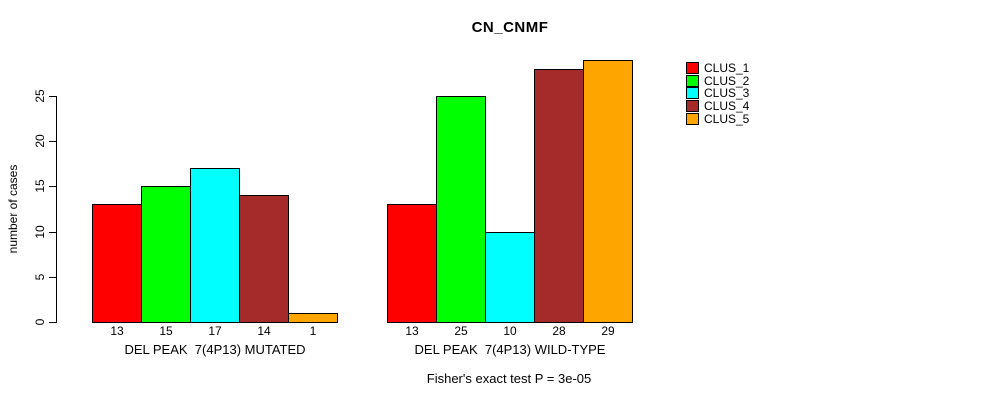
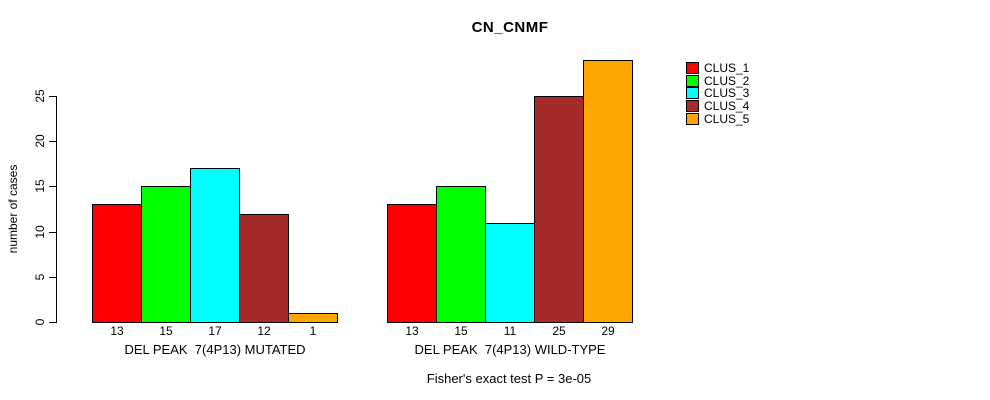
CLUS_4/DEL PEAK 7(4P13) MUTATED: 14 -> 12
CLUS_2/DEL PEAK 7(4P13) WILD-TYPE: 25 -> 15
CLUS_3/DEL PEAK 7(4P13) WILD-TYPE: 10 -> 11
CLUS_4/DEL PEAK 7(4P13) WILD-TYPE: 28 -> 25
